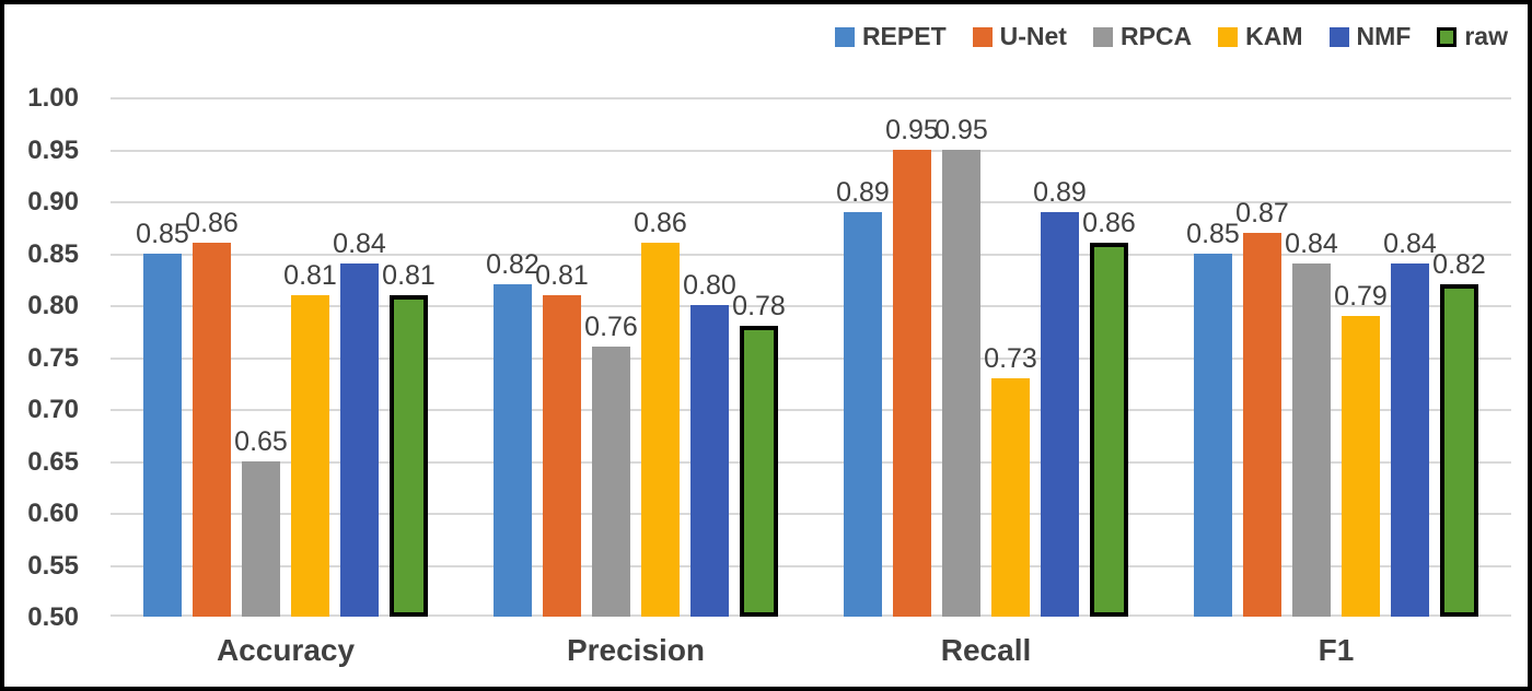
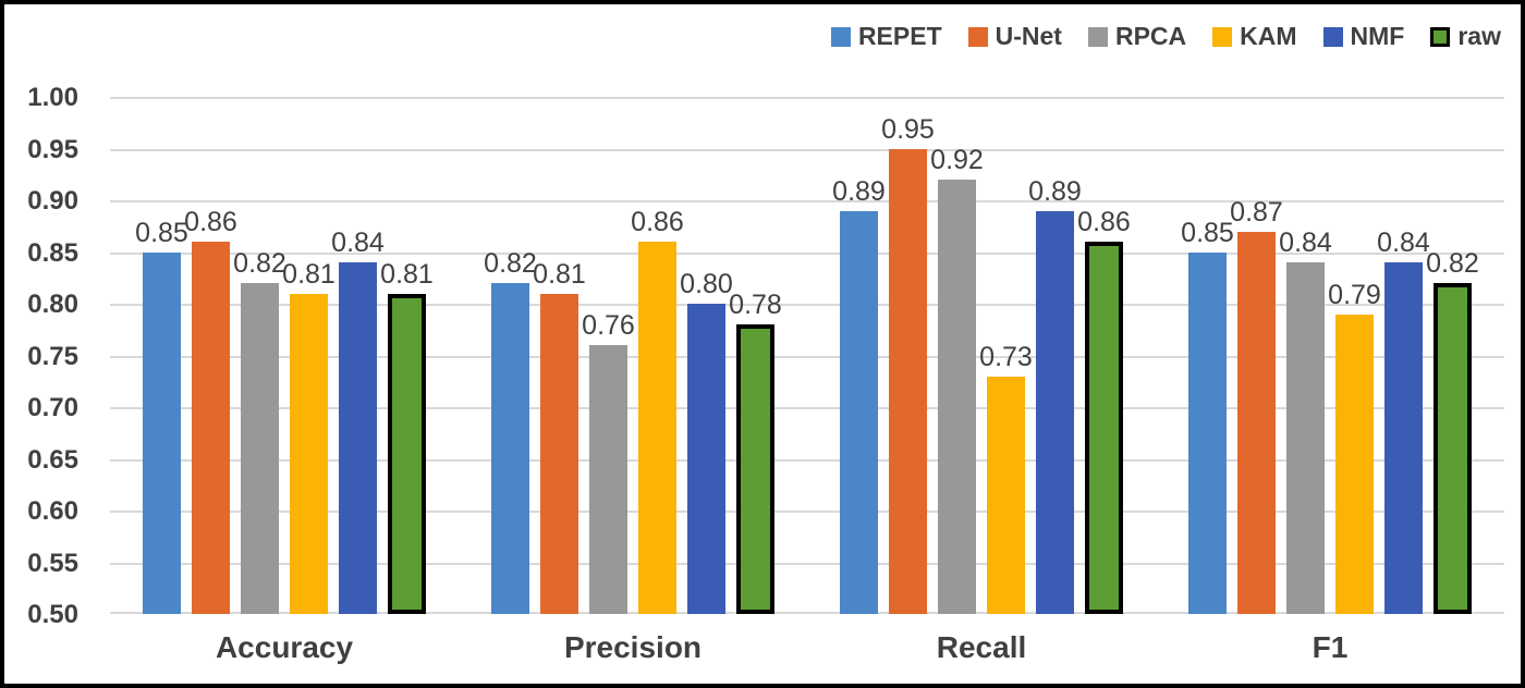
RPCA/Accuracy: 0.65 -> 0.82
RPCA/Recall: 0.95 -> 0.92
